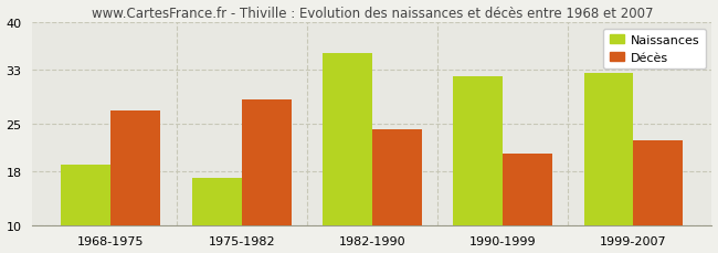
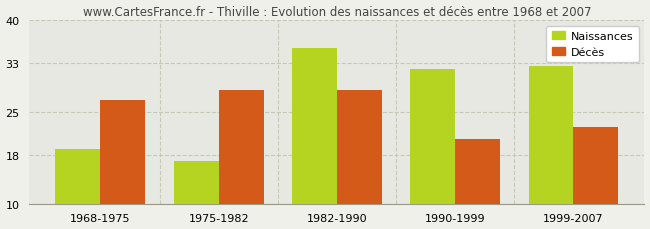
Décès/1982-1990: 24.2 -> 28.5
